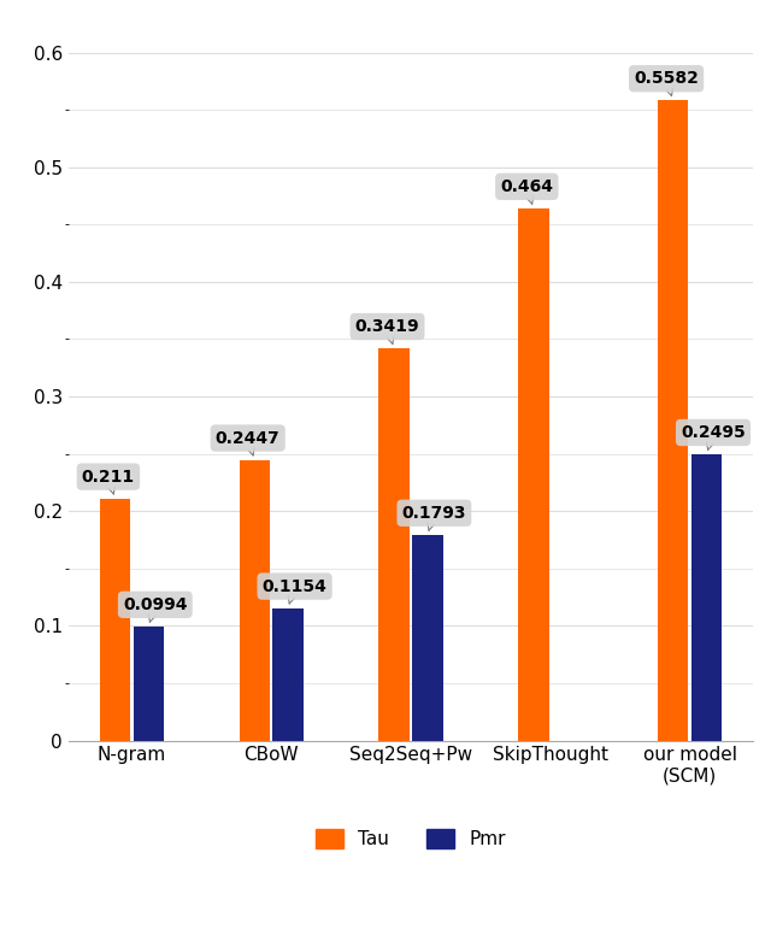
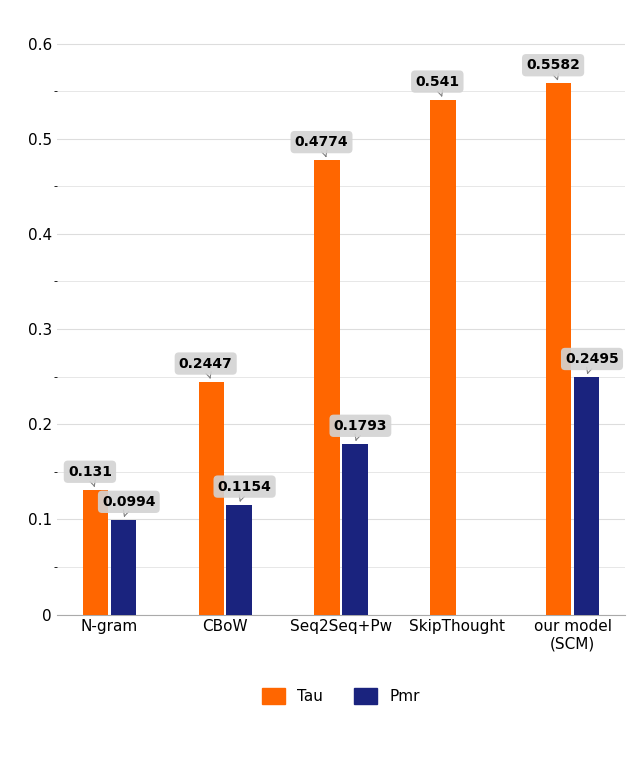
Tau/N-gram: 0.211 -> 0.131
Tau/Seq2Seq+Pw: 0.3419 -> 0.4774
Tau/SkipThought: 0.464 -> 0.541
